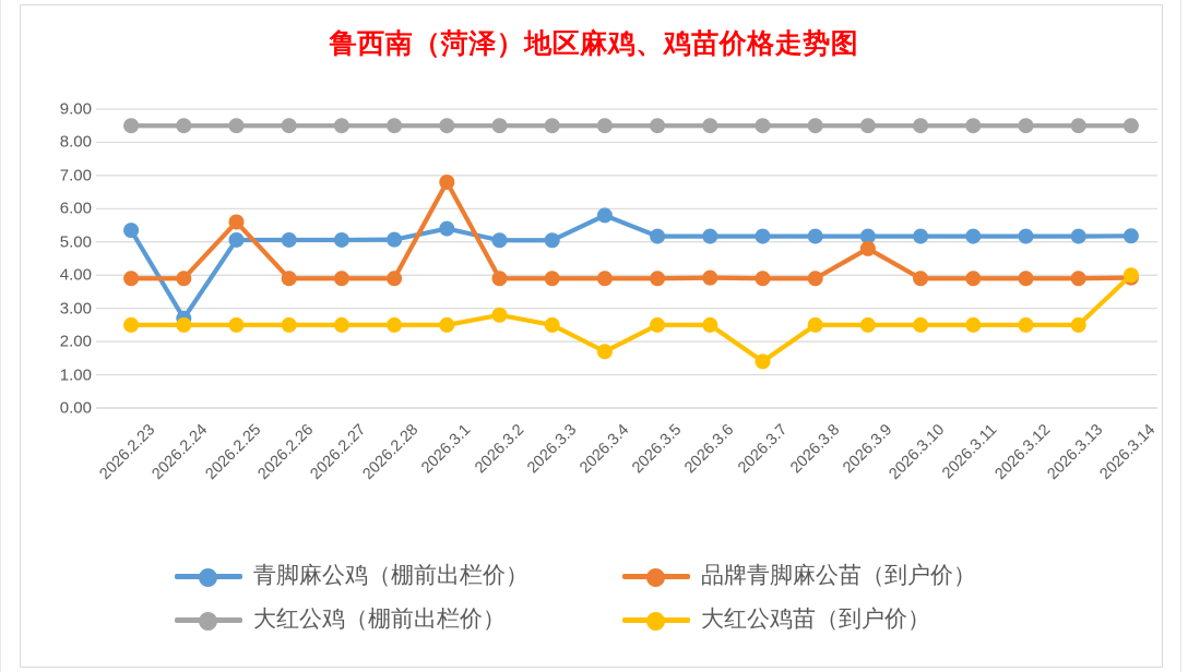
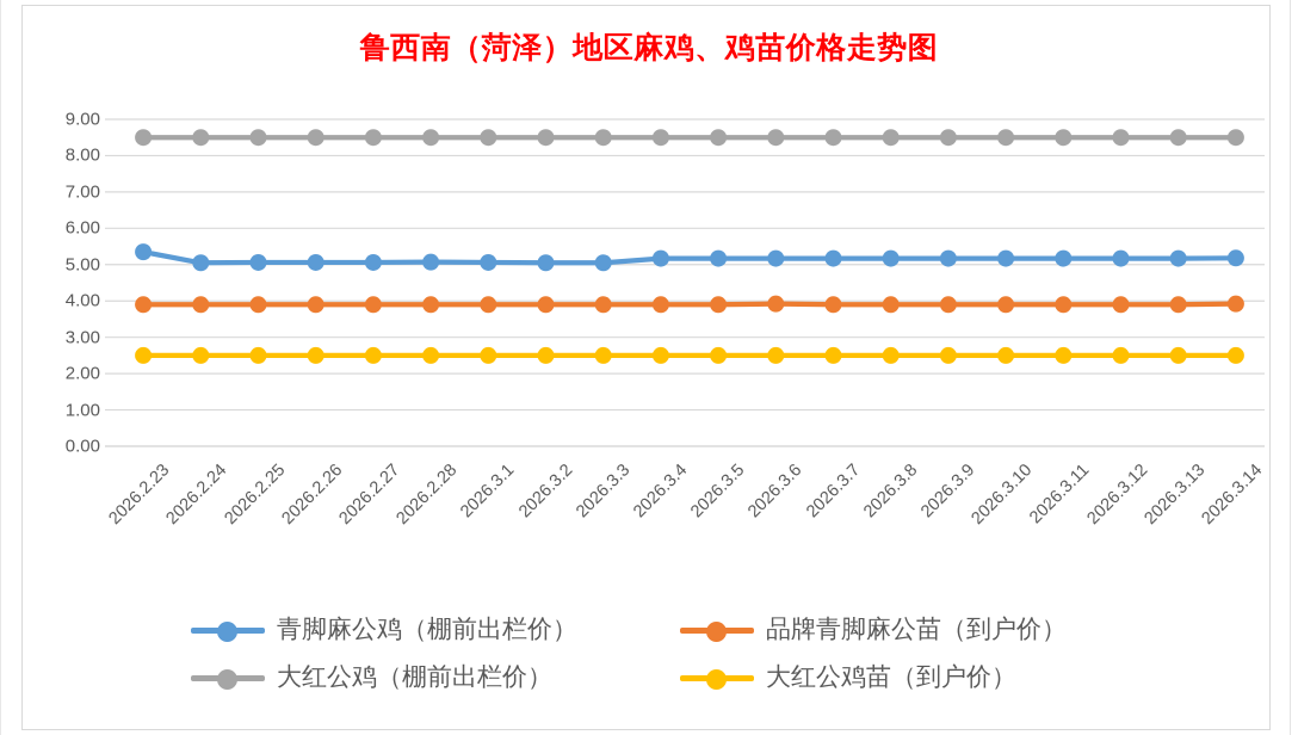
青脚麻公鸡（棚前出栏价）/2026.2.24: 2.7 -> 5.0
品牌青脚麻公苗（到户价）/2026.2.25: 5.6 -> 3.9
青脚麻公鸡（棚前出栏价）/2026.3.1: 5.4 -> 5.1
品牌青脚麻公苗（到户价）/2026.3.1: 6.8 -> 3.9
大红公鸡苗（到户价）/2026.3.2: 2.8 -> 2.5
青脚麻公鸡（棚前出栏价）/2026.3.4: 5.8 -> 5.2
大红公鸡苗（到户价）/2026.3.4: 1.7 -> 2.5
大红公鸡苗（到户价）/2026.3.7: 1.4 -> 2.5
品牌青脚麻公苗（到户价）/2026.3.9: 4.8 -> 3.9
大红公鸡苗（到户价）/2026.3.14: 4.0 -> 2.5
